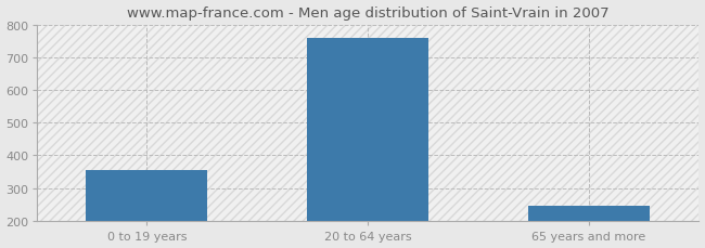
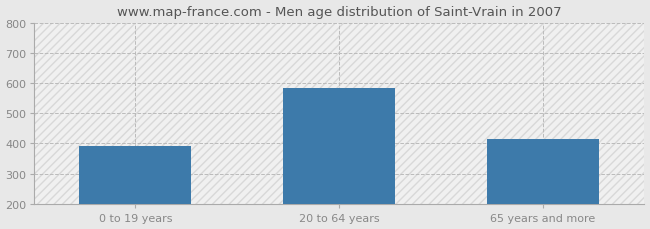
0 to 19 years: 355 -> 390
20 to 64 years: 760 -> 585
65 years and more: 245 -> 415
